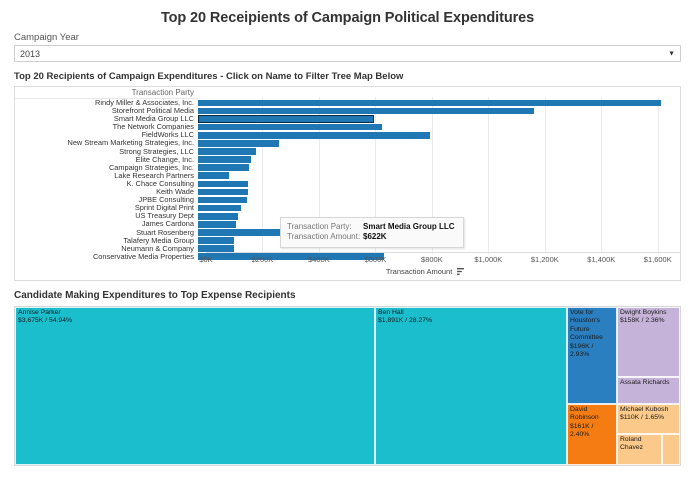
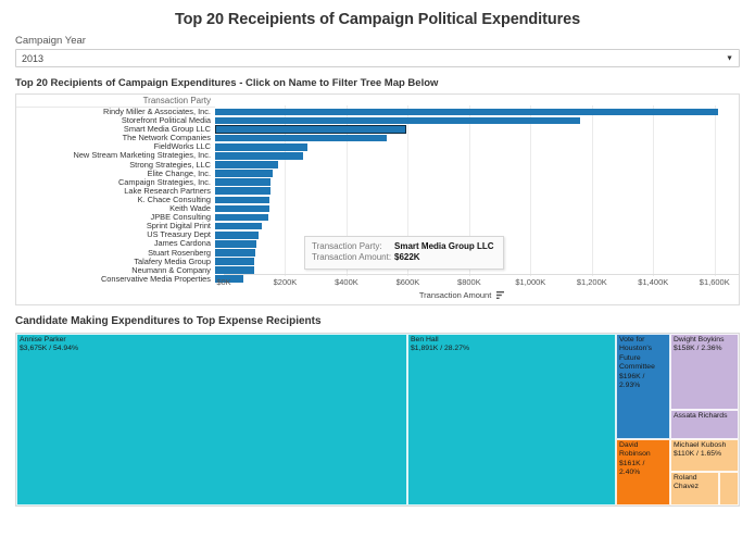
The Network Companies: $650K -> $560K
FieldWorks LLC: $820K -> $300K
Lake Research Partners: $110K -> $180K
Stuart Rosenberg: $530K -> $130K
Conservative Media Properties: $660K -> $90K
